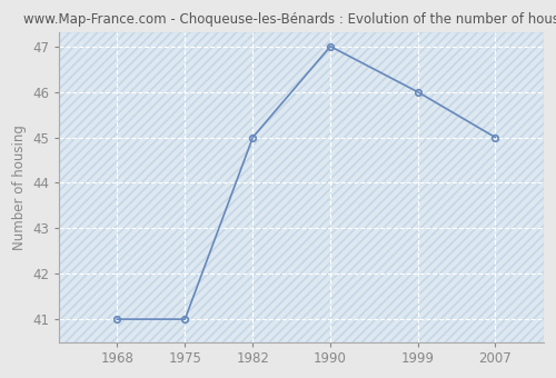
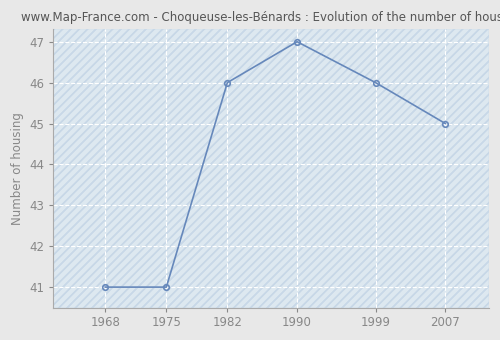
1982: 45 -> 46
